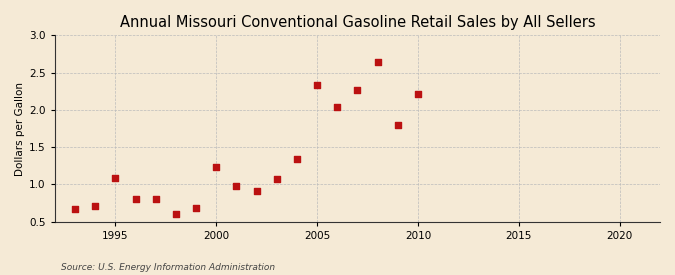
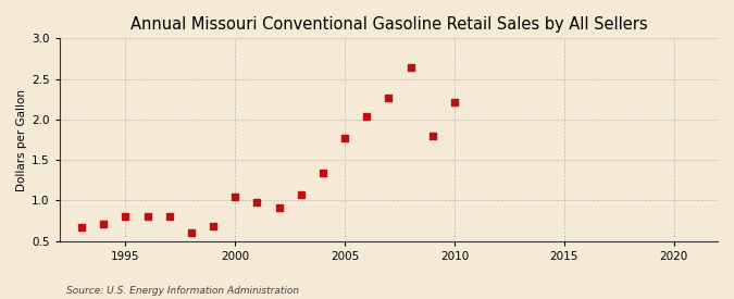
1995: 1.08 -> 0.80
2000: 1.24 -> 1.05
2005: 2.34 -> 1.77
